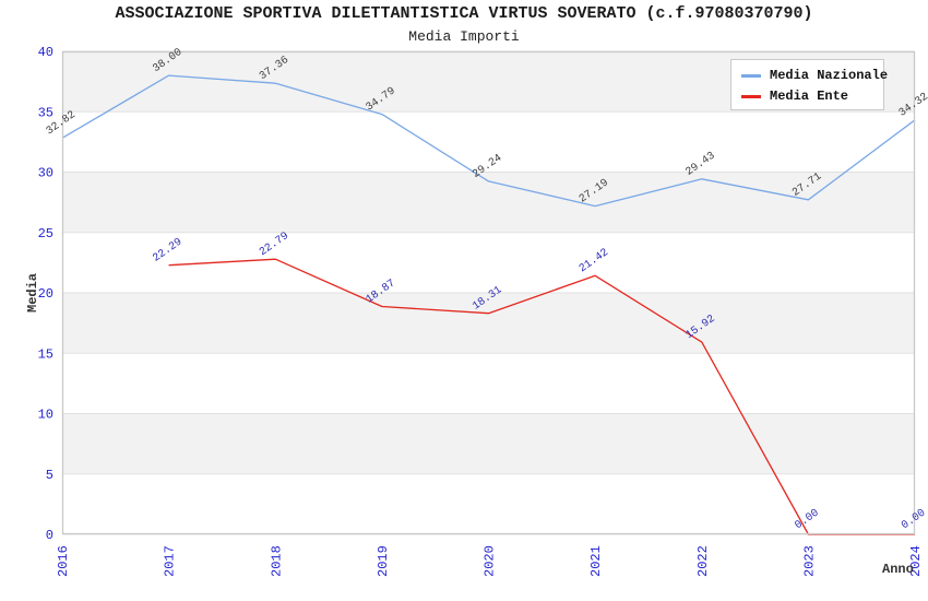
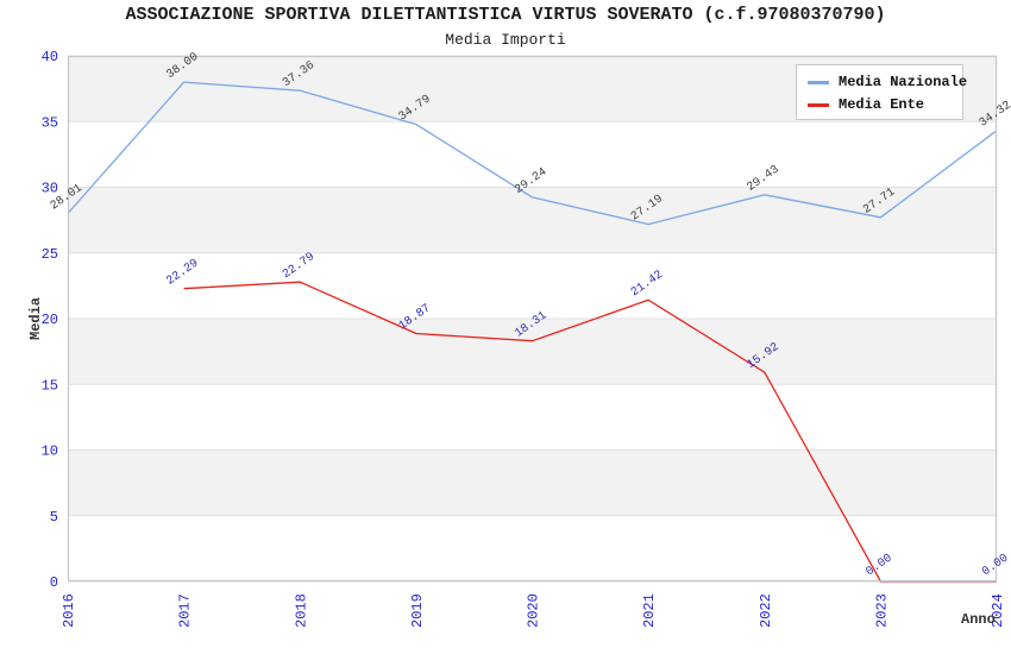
Media Nazionale/2016: 32.82 -> 28.01
